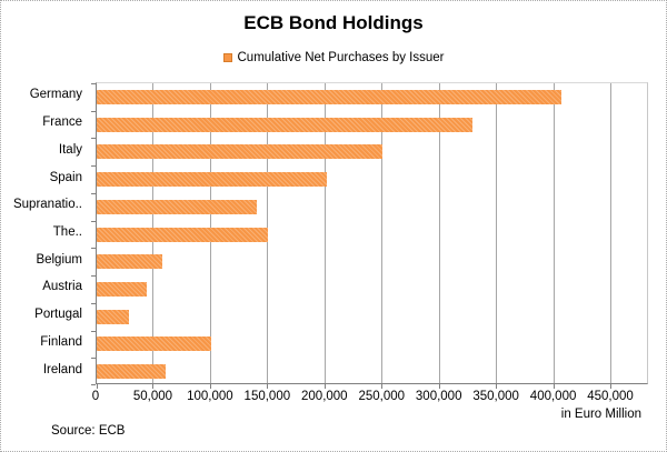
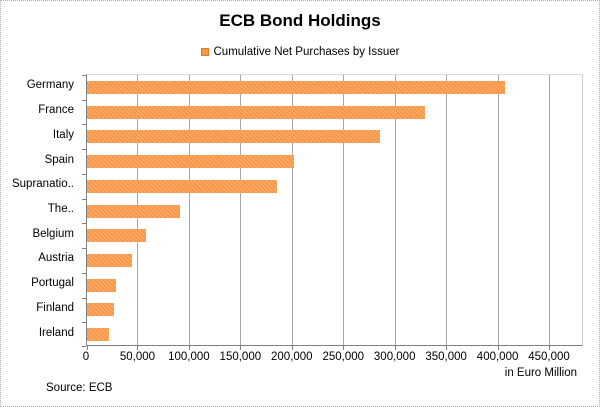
Italy: 250000 -> 280000
Supranatio..: 140000 -> 180000
The..: 150000 -> 90000
Finland: 100000 -> 30000
Ireland: 60000 -> 20000
